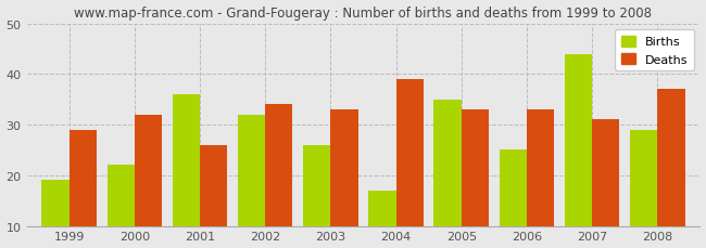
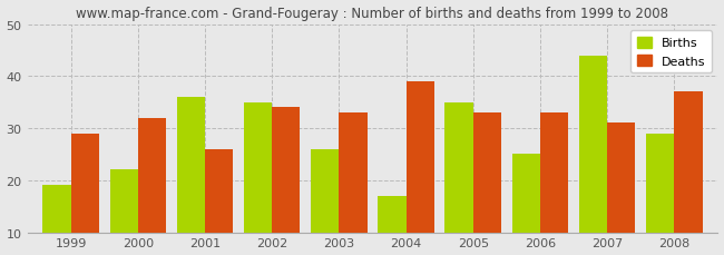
Births/2002: 32 -> 35
